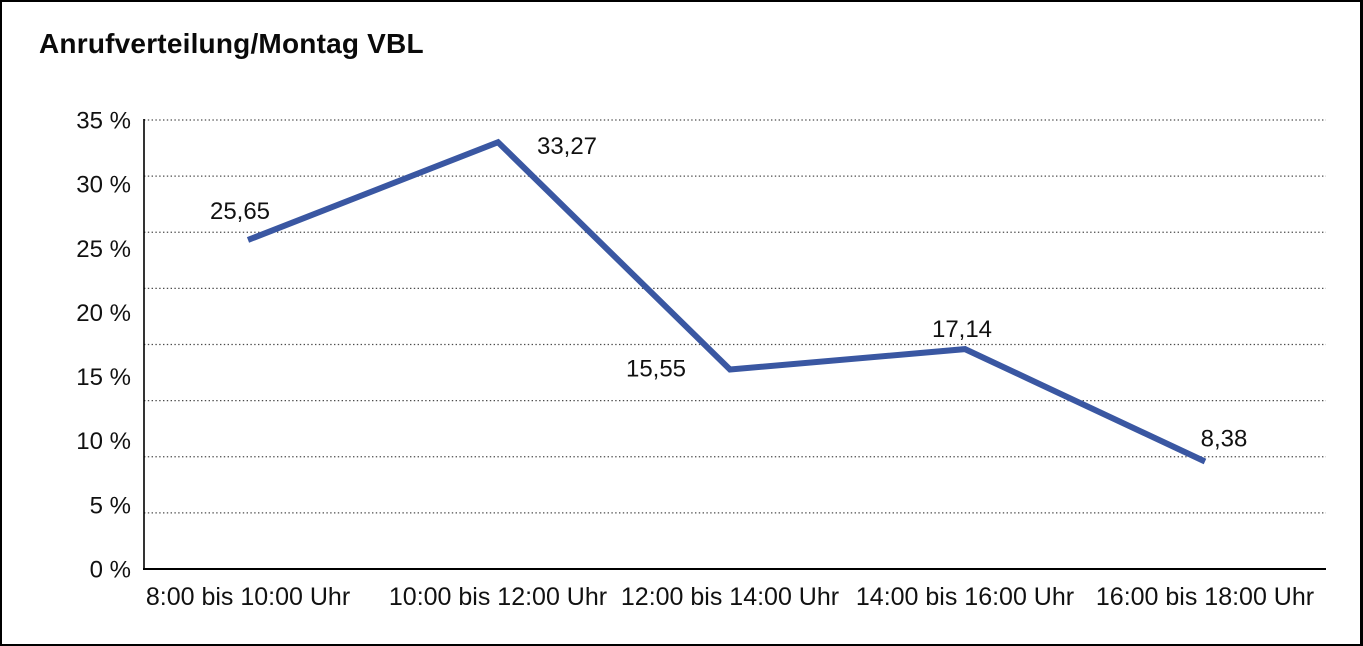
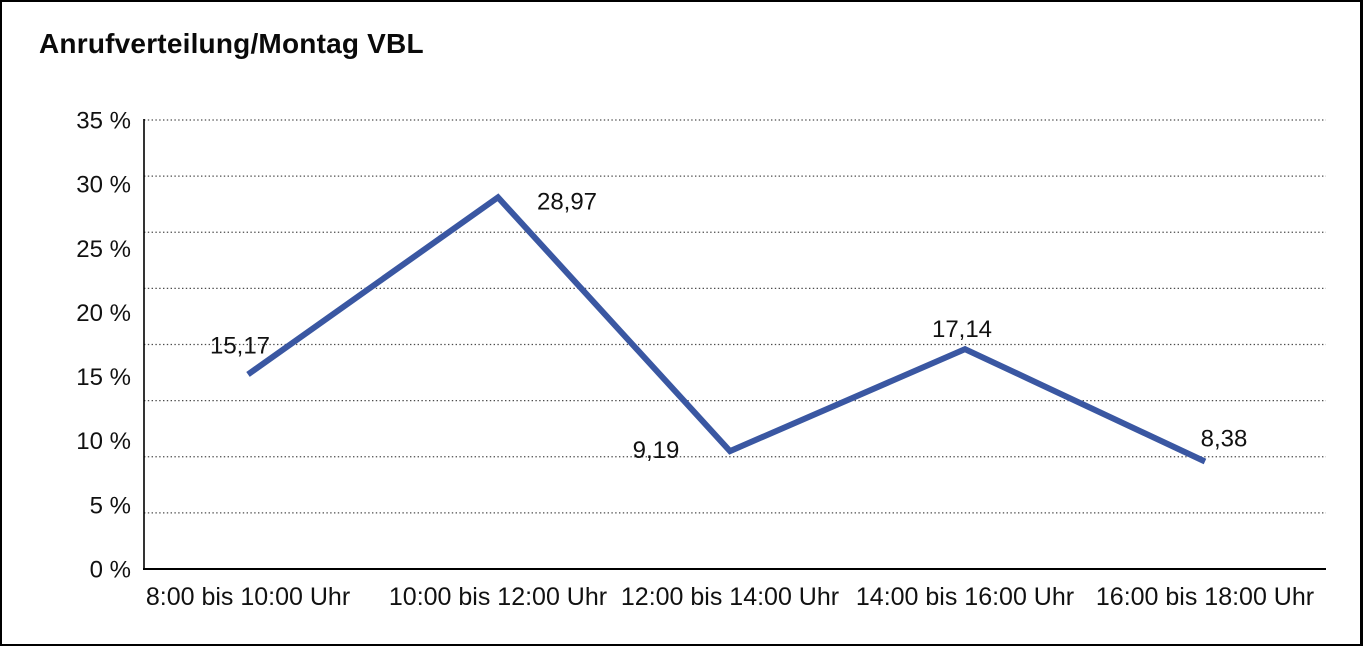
8:00 bis 10:00 Uhr: 25,65 -> 15,17
10:00 bis 12:00 Uhr: 33,27 -> 28,97
12:00 bis 14:00 Uhr: 15,55 -> 9,19
